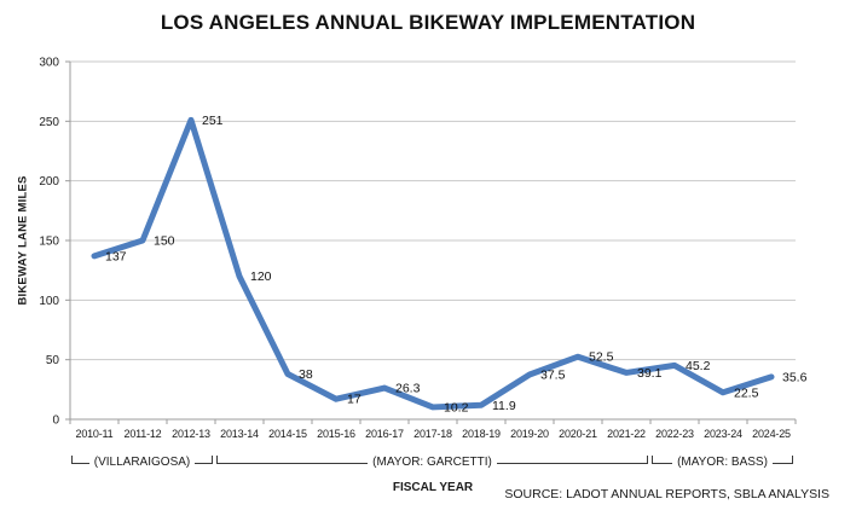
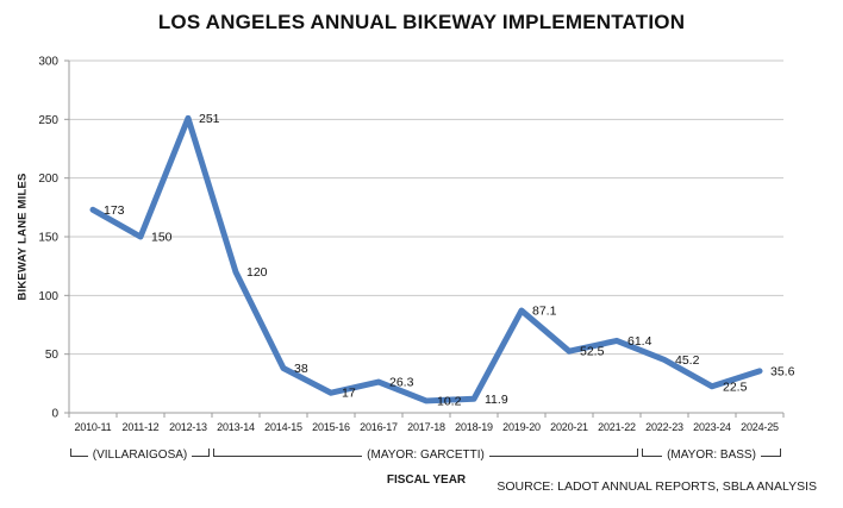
2010-11: 137 -> 173
2019-20: 37.5 -> 87.1
2021-22: 39.1 -> 61.4
